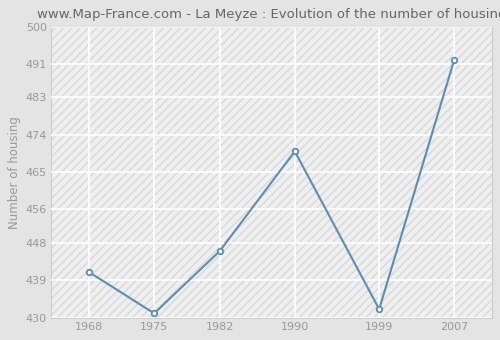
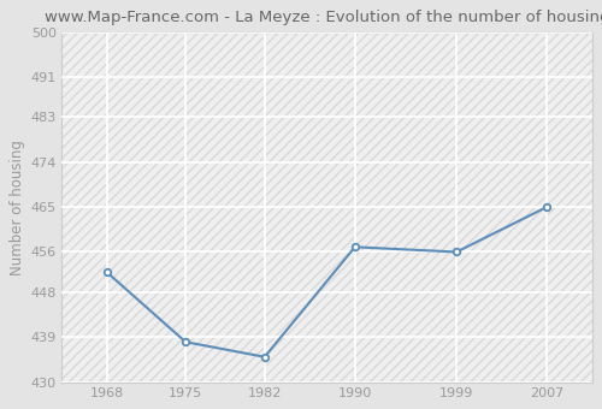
1968: 441 -> 452
1975: 431 -> 438
1982: 446 -> 435
1990: 470 -> 457
1999: 432 -> 456
2007: 492 -> 465
